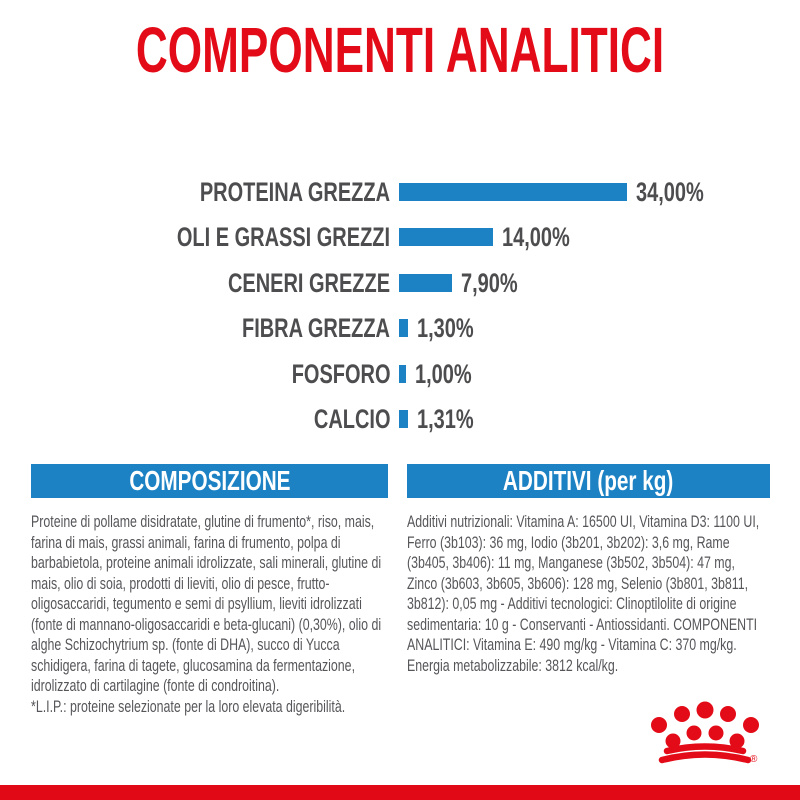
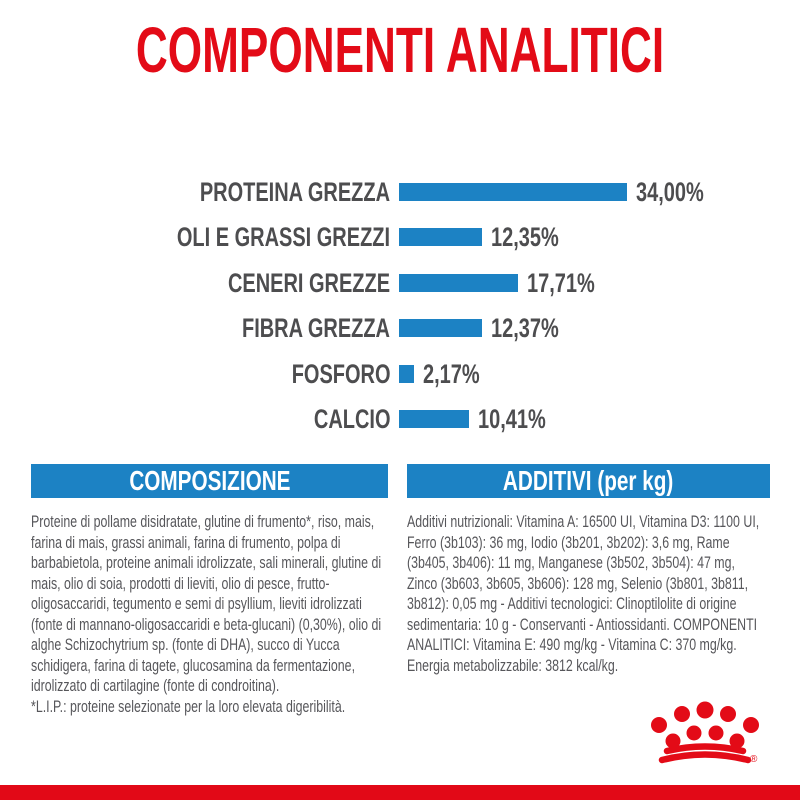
OLI E GRASSI GREZZI: 14,00% -> 12,35%
CENERI GREZZE: 7,90% -> 17,71%
FIBRA GREZZA: 1,30% -> 12,37%
FOSFORO: 1,00% -> 2,17%
CALCIO: 1,31% -> 10,41%
